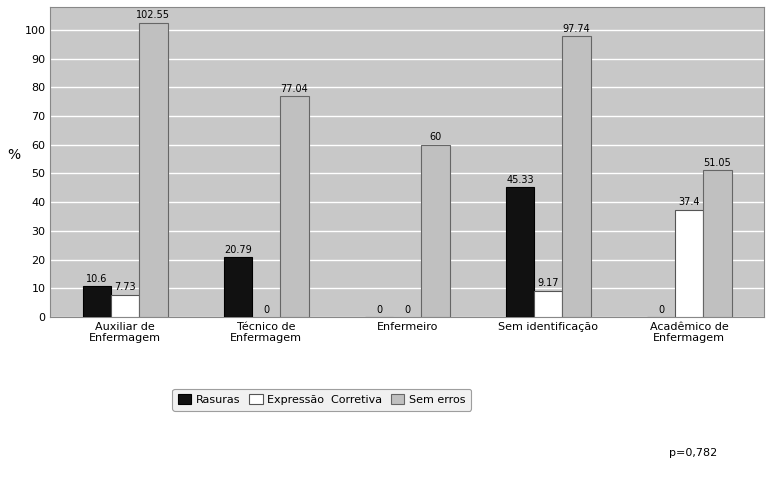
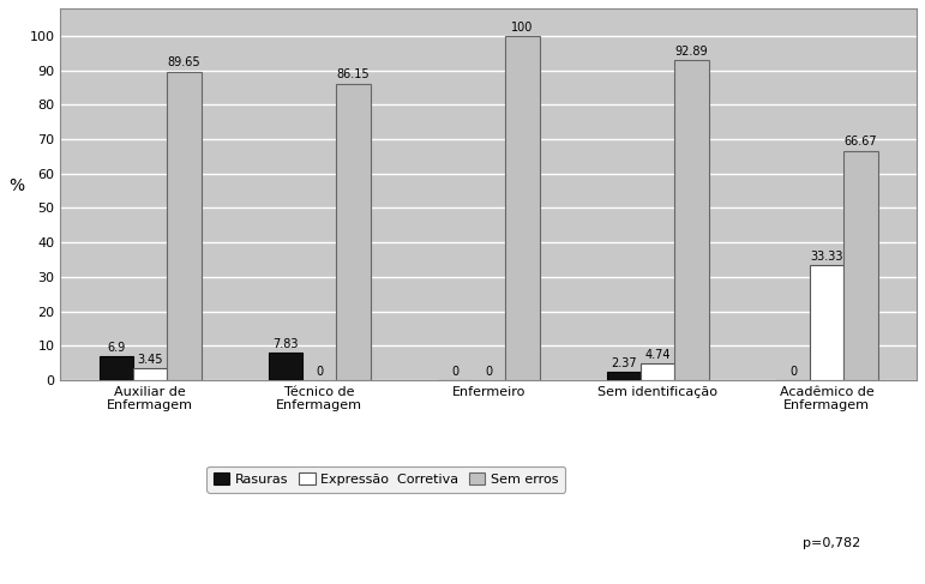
Rasuras/Auxiliar de Enfermagem: 10.6 -> 6.9
Expressão Corretiva/Auxiliar de Enfermagem: 7.73 -> 3.45
Sem erros/Auxiliar de Enfermagem: 102.55 -> 89.65
Rasuras/Técnico de Enfermagem: 20.79 -> 7.83
Sem erros/Técnico de Enfermagem: 77.04 -> 86.15
Sem erros/Enfermeiro: 60 -> 100
Rasuras/Sem identificação: 45.33 -> 2.37
Expressão Corretiva/Sem identificação: 9.17 -> 4.74
Sem erros/Sem identificação: 97.74 -> 92.89
Expressão Corretiva/Acadêmico de Enfermagem: 37.4 -> 33.33
Sem erros/Acadêmico de Enfermagem: 51.05 -> 66.67
